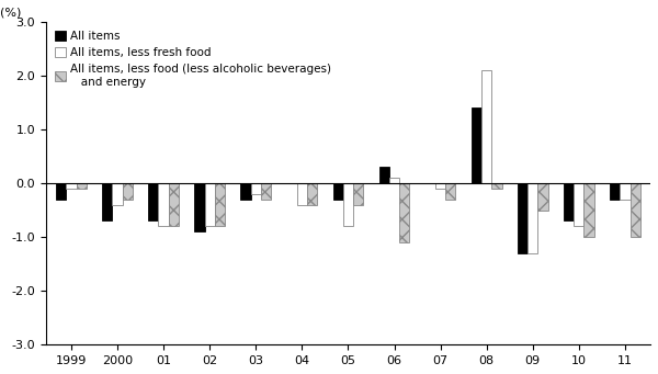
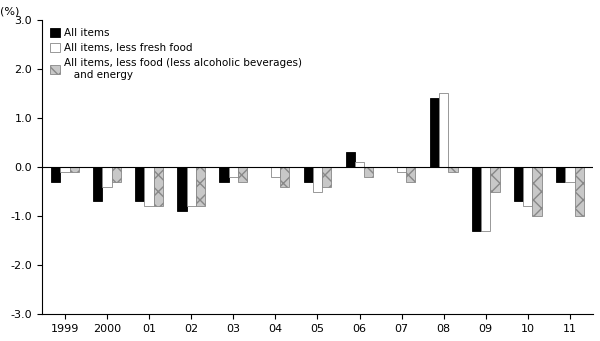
All items, less fresh food/04: -0.4 -> -0.2
All items, less fresh food/05: -0.8 -> -0.5
All items, less food (less alcoholic beverages) and energy/06: -1.1 -> -0.2
All items, less fresh food/08: 2.1 -> 1.5
